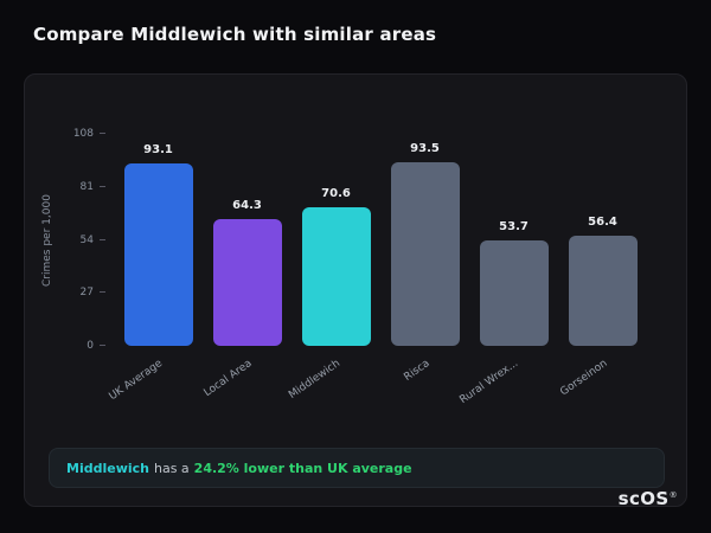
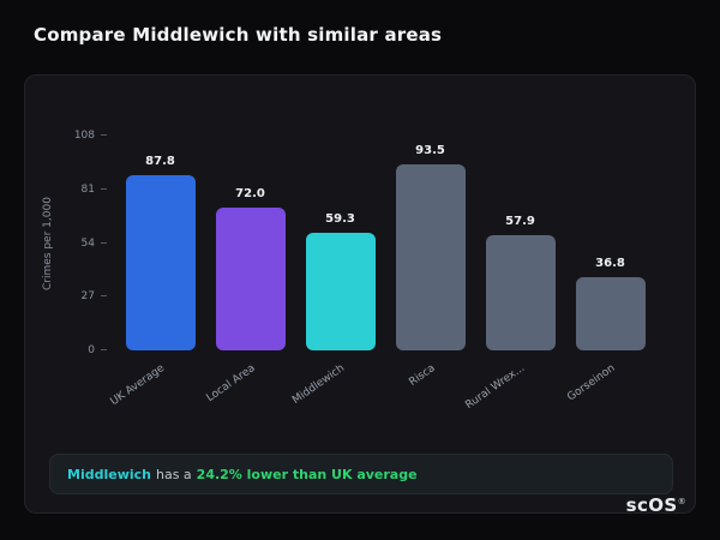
UK Average: 93.1 -> 87.8
Local Area: 64.3 -> 72.0
Middlewich: 70.6 -> 59.3
Rural Wrex...: 53.7 -> 57.9
Gorseinon: 56.4 -> 36.8
